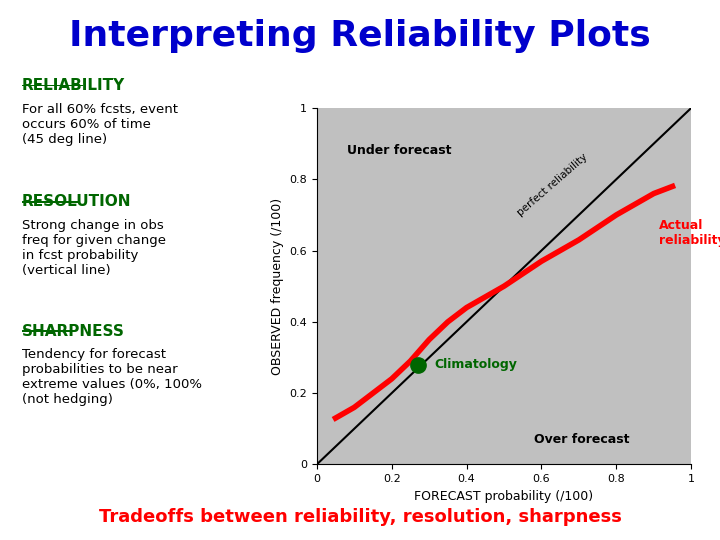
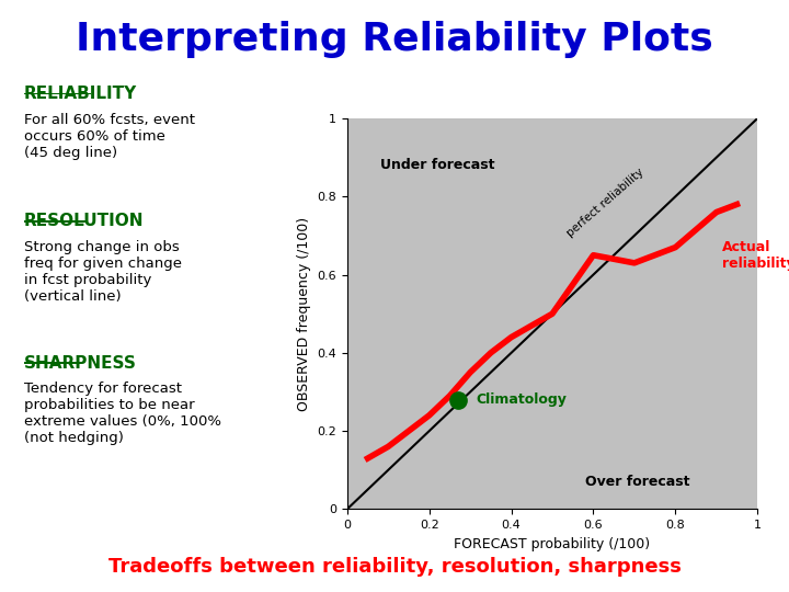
0.6: 0.57 -> 0.65
0.8: 0.70 -> 0.67
